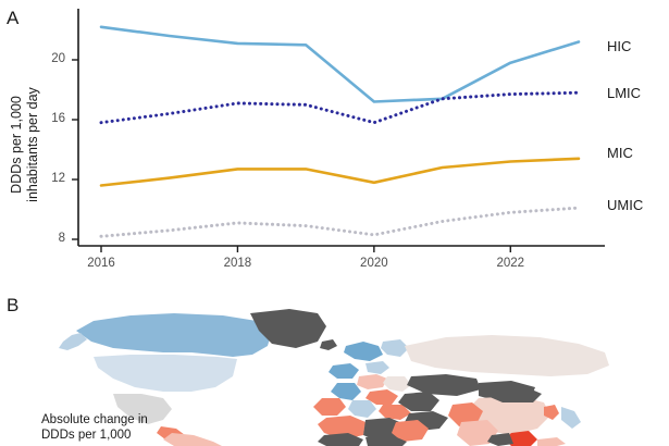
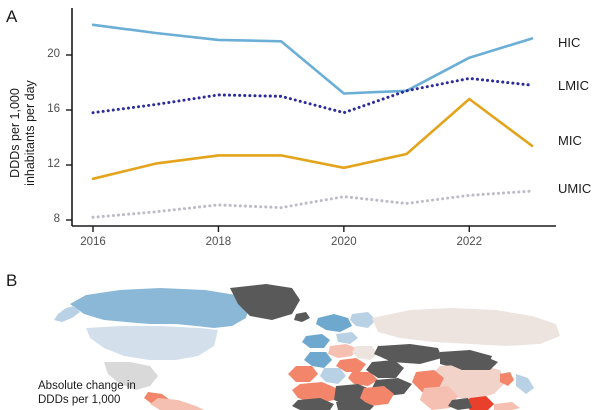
MIC/2016: 11.6 -> 11.0
UMIC/2020: 8.3 -> 9.7
LMIC/2022: 17.7 -> 18.3
MIC/2022: 13.2 -> 16.8
